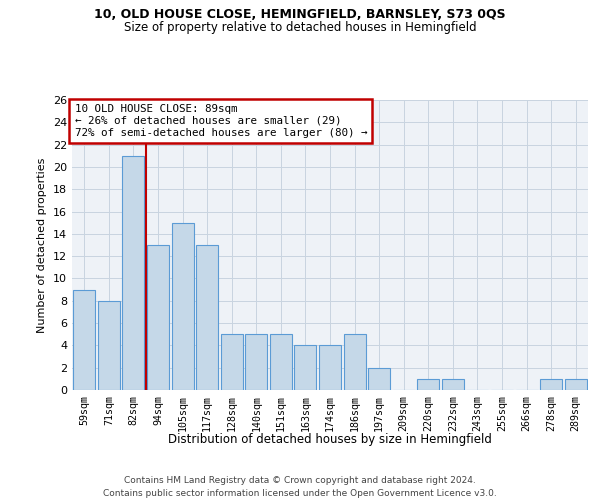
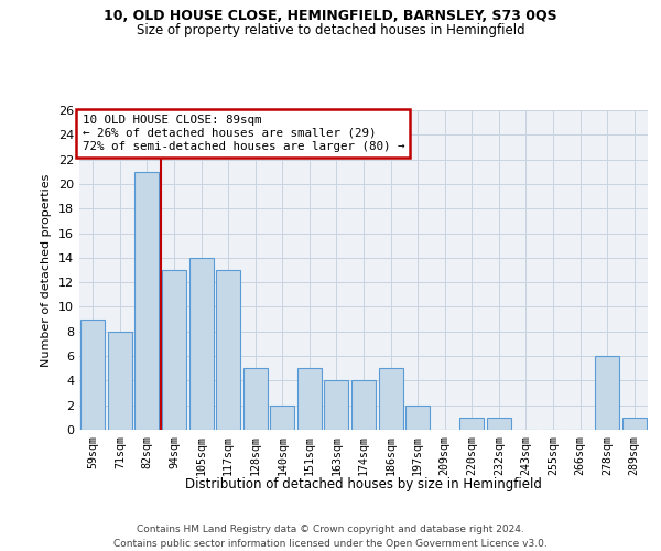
105sqm: 15 -> 14
140sqm: 5 -> 2
278sqm: 1 -> 6
